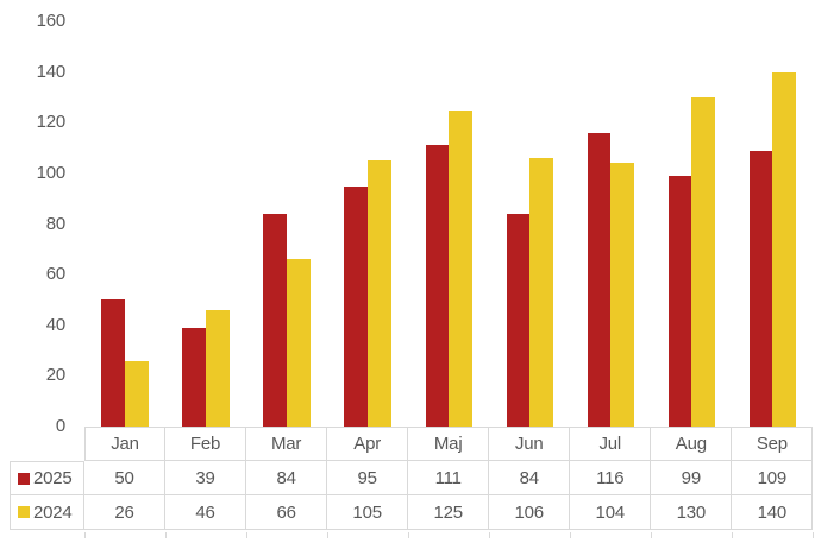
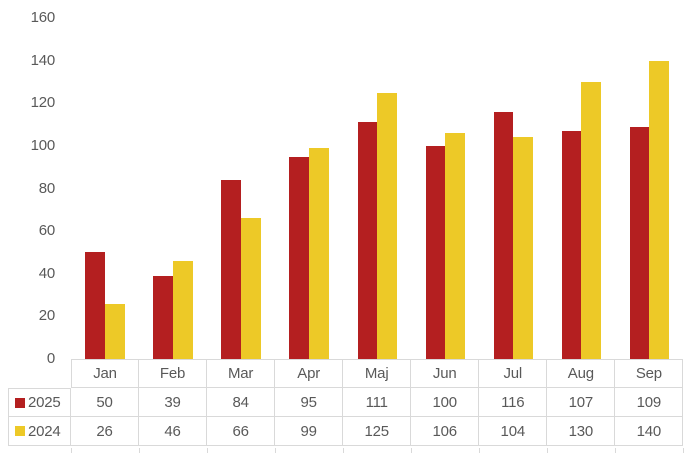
2024/Apr: 105 -> 99
2025/Jun: 84 -> 100
2025/Aug: 99 -> 107
